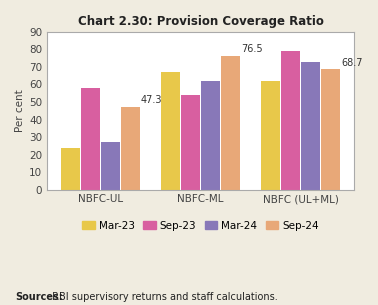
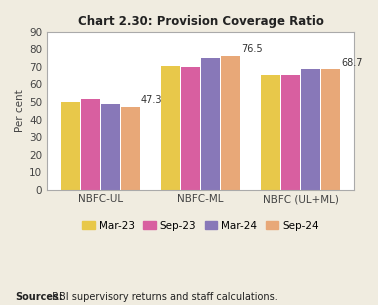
Mar-23/NBFC-UL: 24 -> 50
Sep-23/NBFC-UL: 58 -> 52
Mar-24/NBFC-UL: 27 -> 49
Mar-23/NBFC-ML: 67 -> 70
Sep-23/NBFC-ML: 54 -> 70
Mar-24/NBFC-ML: 62 -> 75
Mar-23/NBFC (UL+ML): 62 -> 66
Sep-23/NBFC (UL+ML): 79 -> 66
Mar-24/NBFC (UL+ML): 73 -> 69
